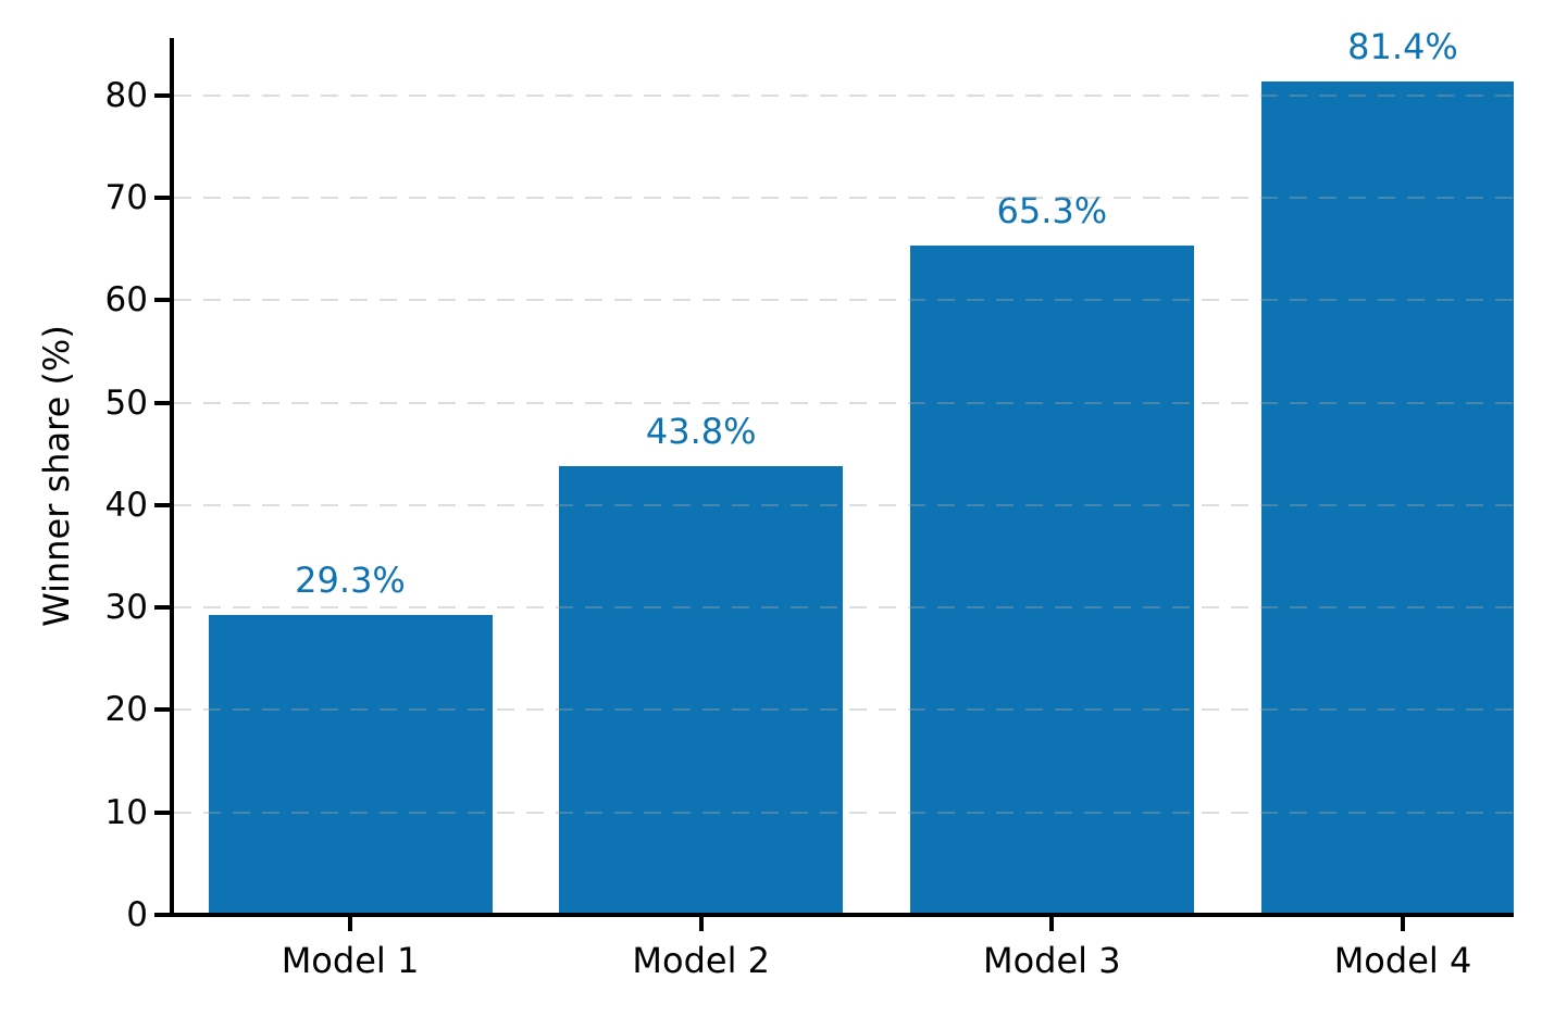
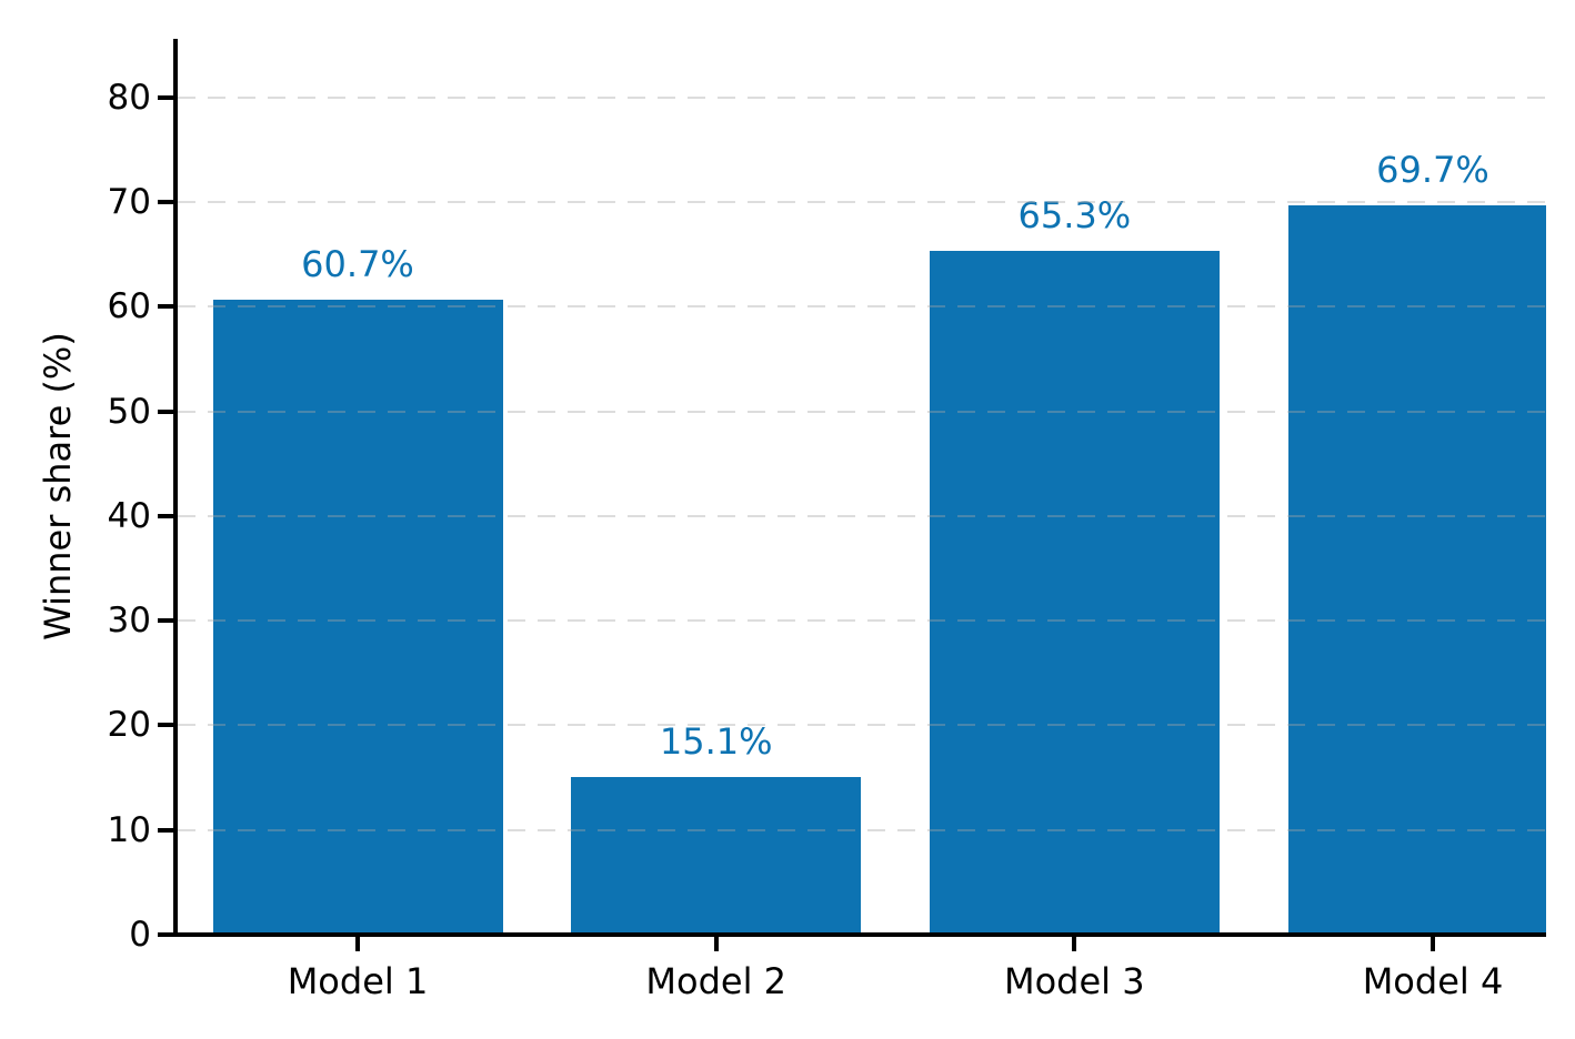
Model 1: 29.3% -> 60.7%
Model 2: 43.8% -> 15.1%
Model 4: 81.4% -> 69.7%
